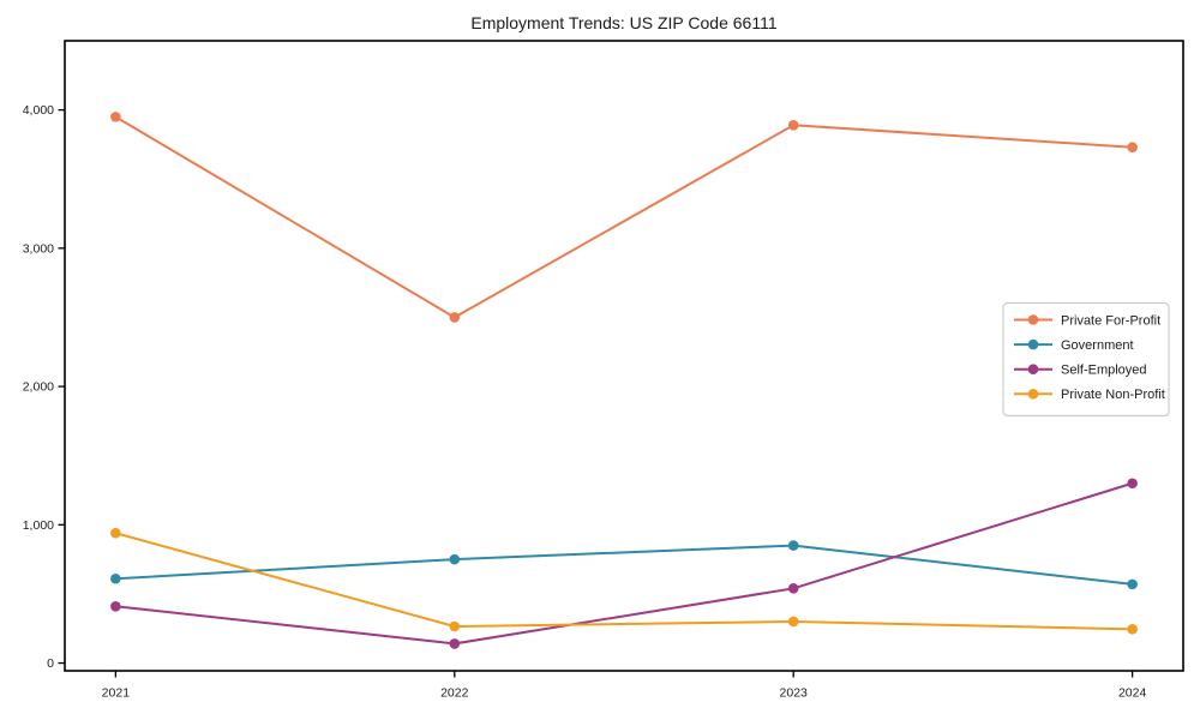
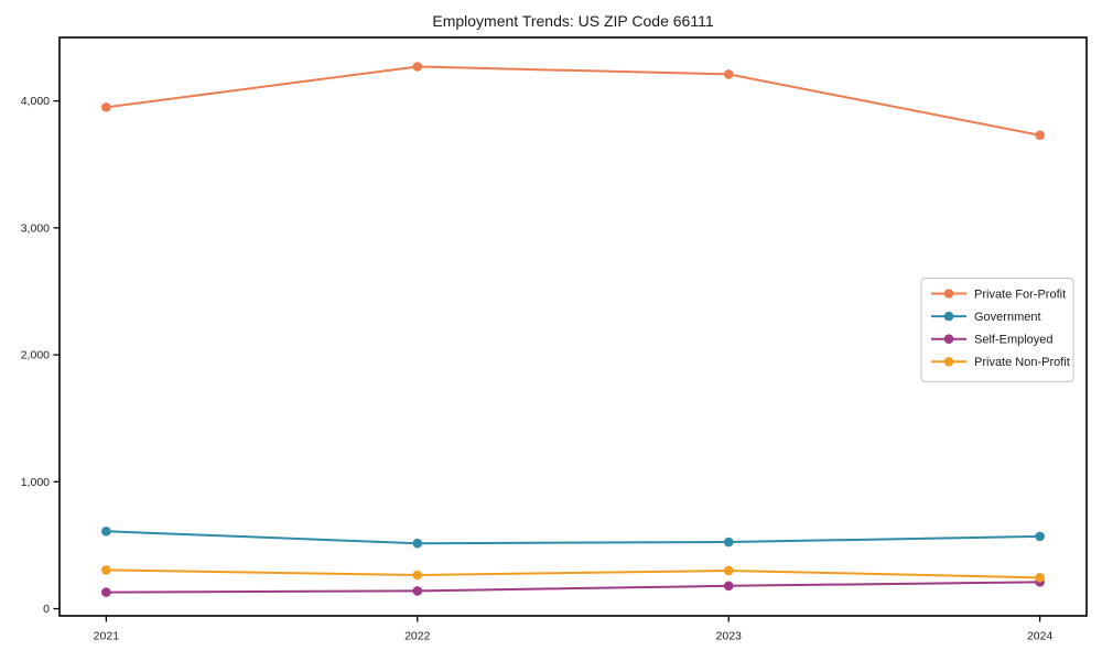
Self-Employed/2021: 410 -> 130
Private Non-Profit/2021: 940 -> 300
Private For-Profit/2022: 2500 -> 4270
Government/2022: 750 -> 520
Private For-Profit/2023: 3890 -> 4210
Government/2023: 850 -> 520
Self-Employed/2023: 540 -> 180
Self-Employed/2024: 1300 -> 210
